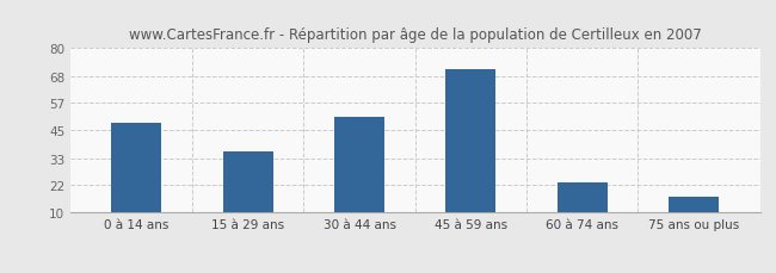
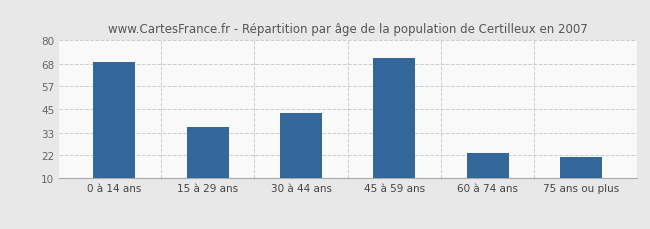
0 à 14 ans: 48 -> 69
30 à 44 ans: 51 -> 43
75 ans ou plus: 17 -> 21
